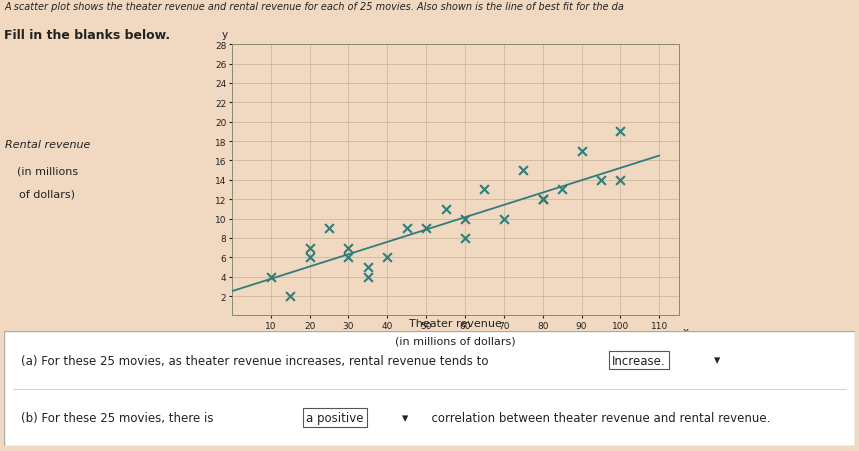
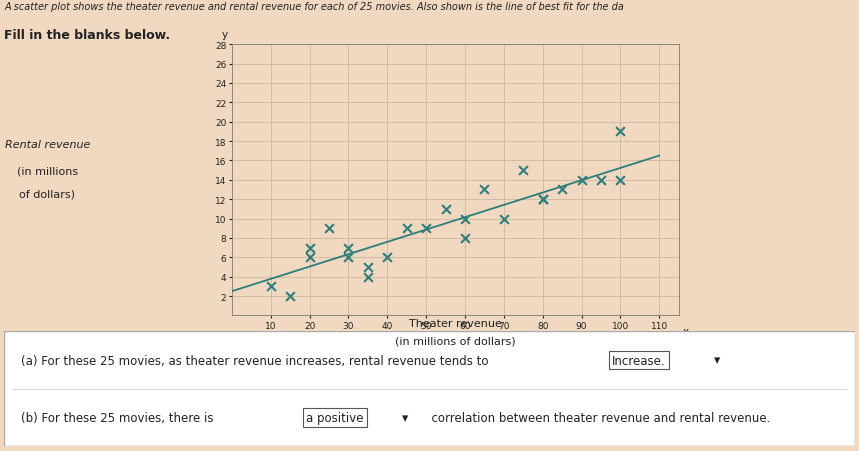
10: 4 -> 3
90: 17 -> 14
